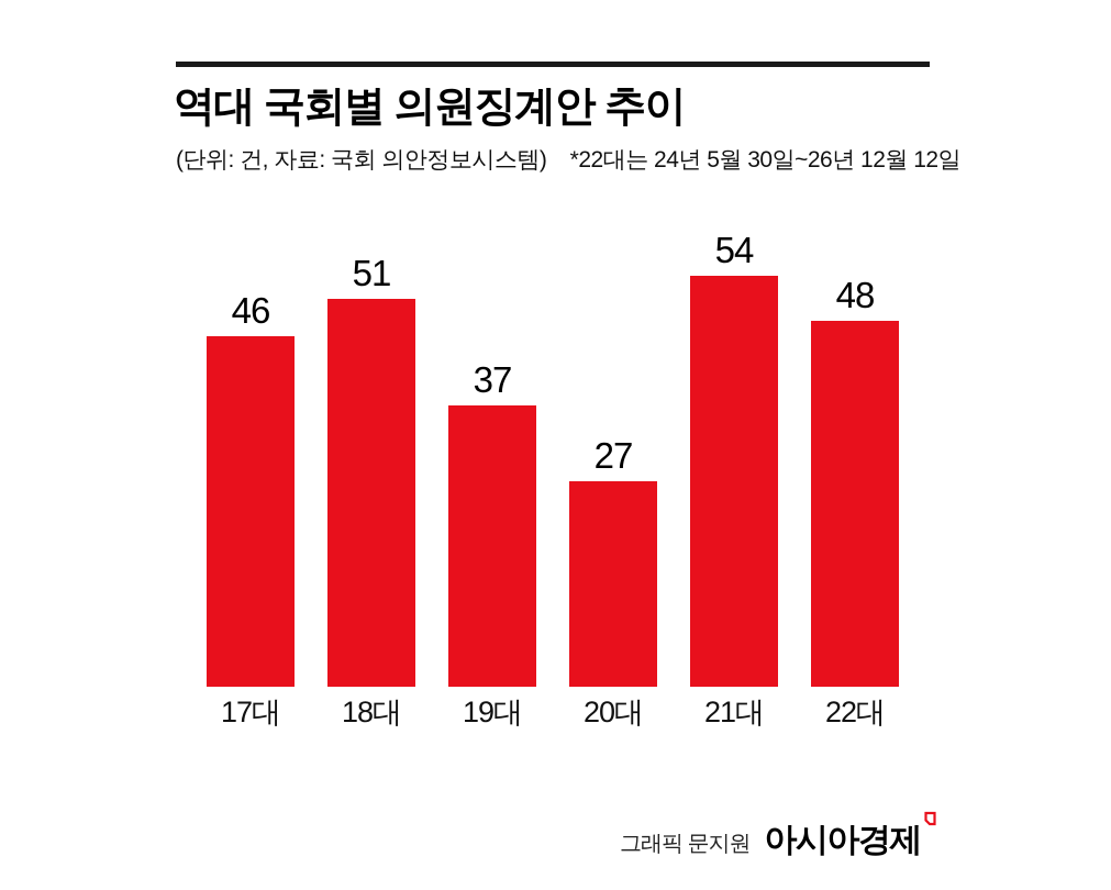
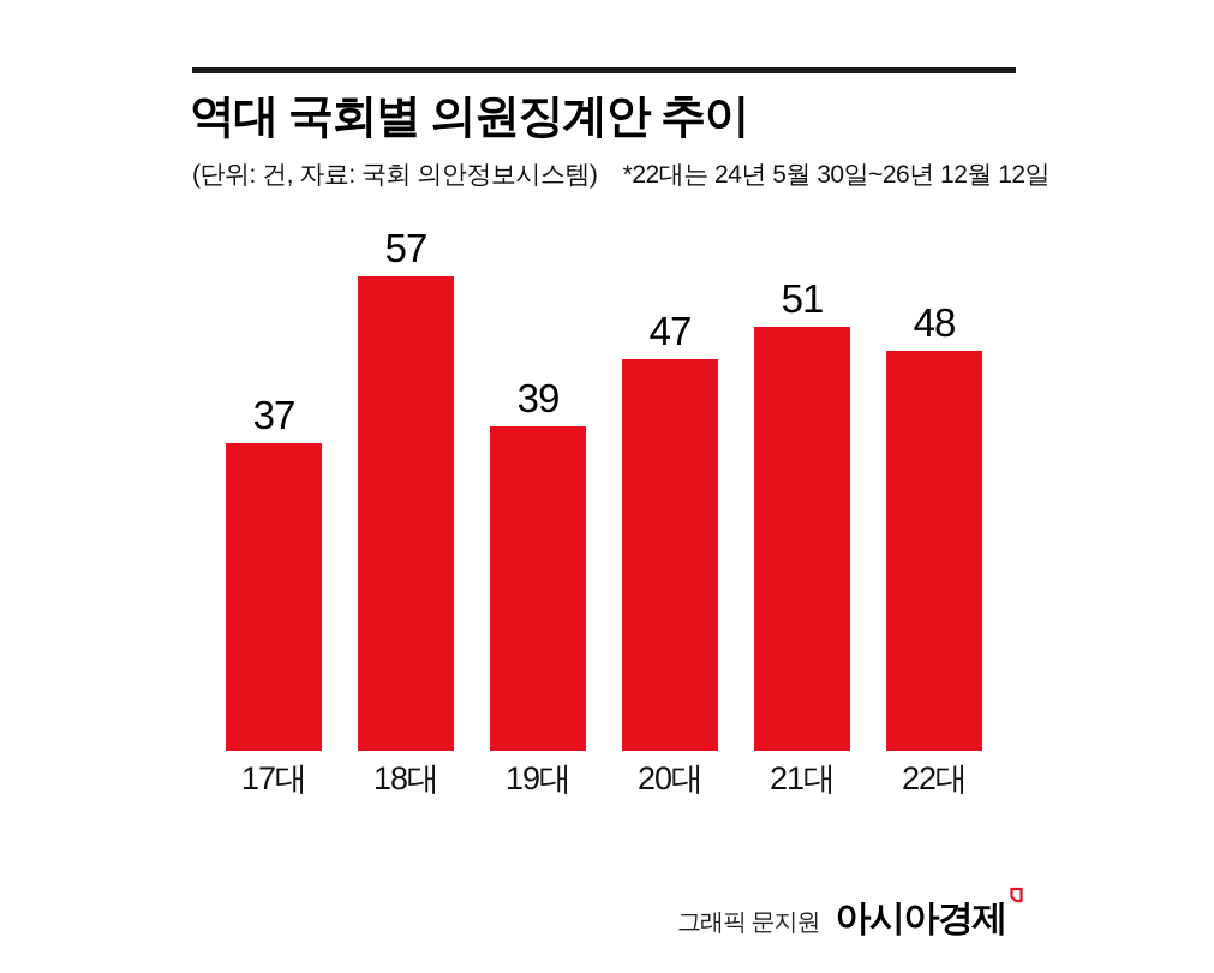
17대: 46 -> 37
18대: 51 -> 57
19대: 37 -> 39
20대: 27 -> 47
21대: 54 -> 51
